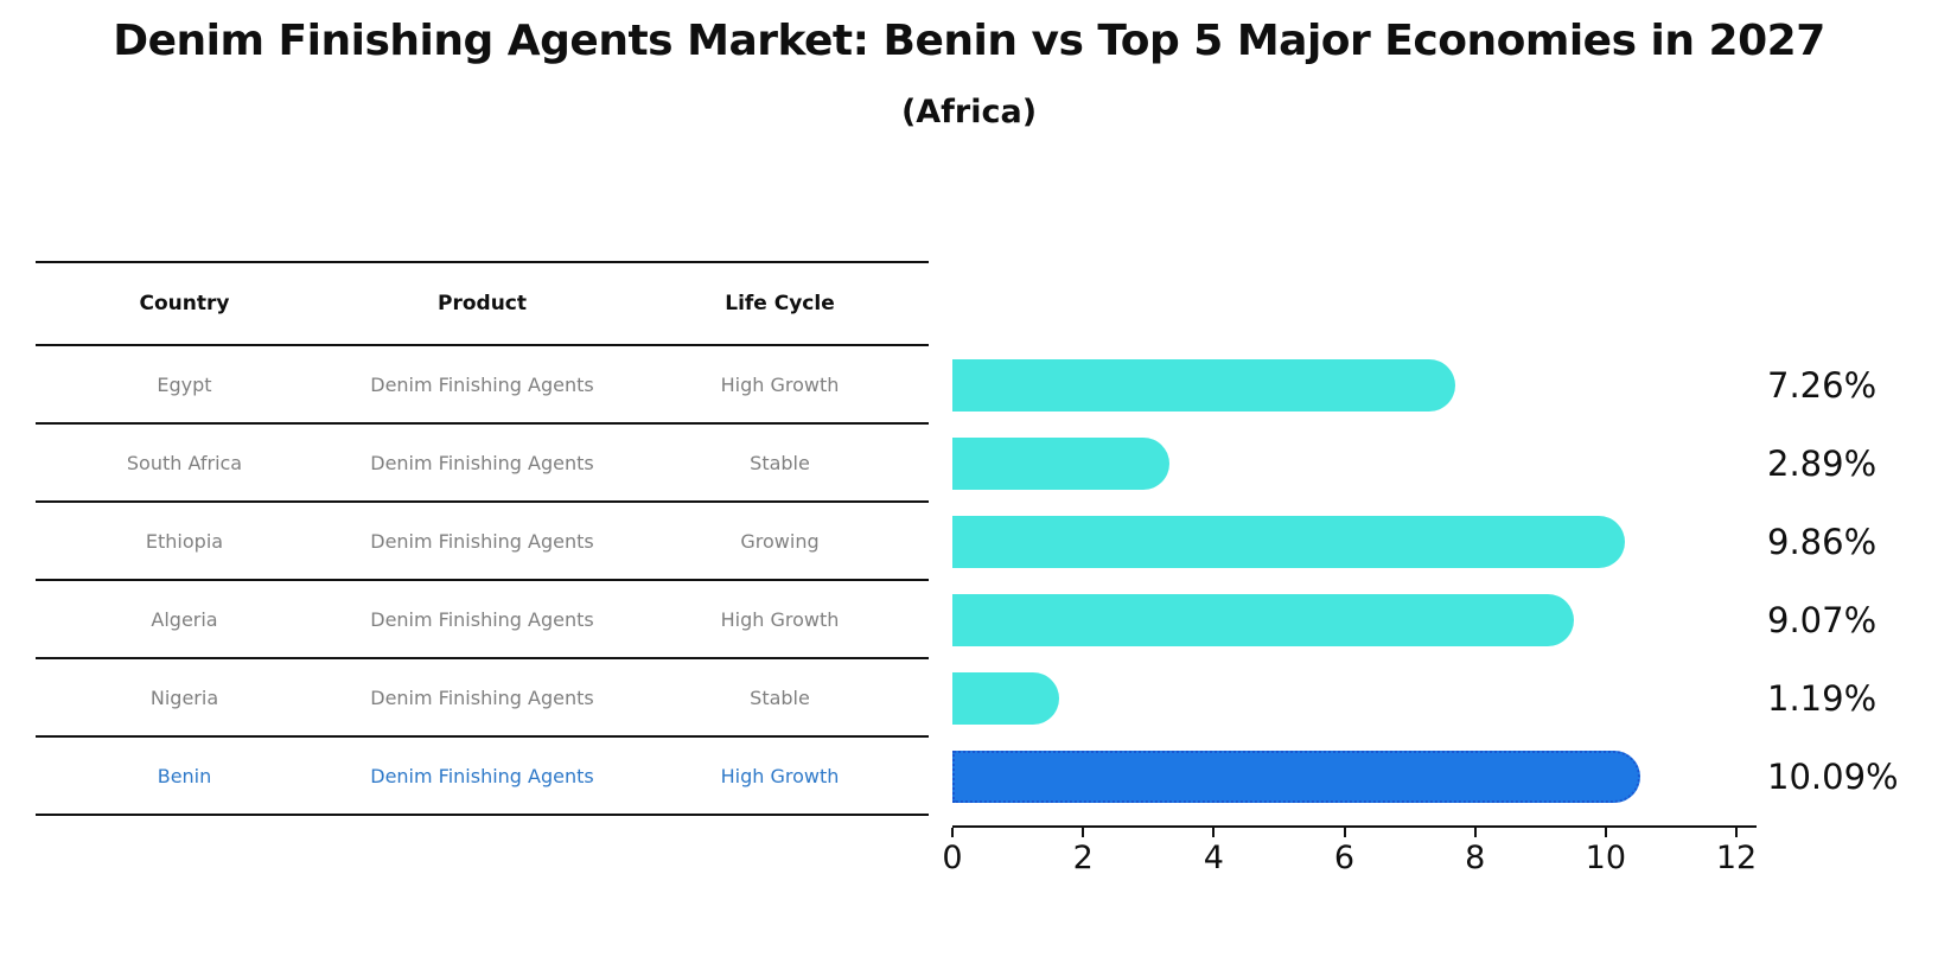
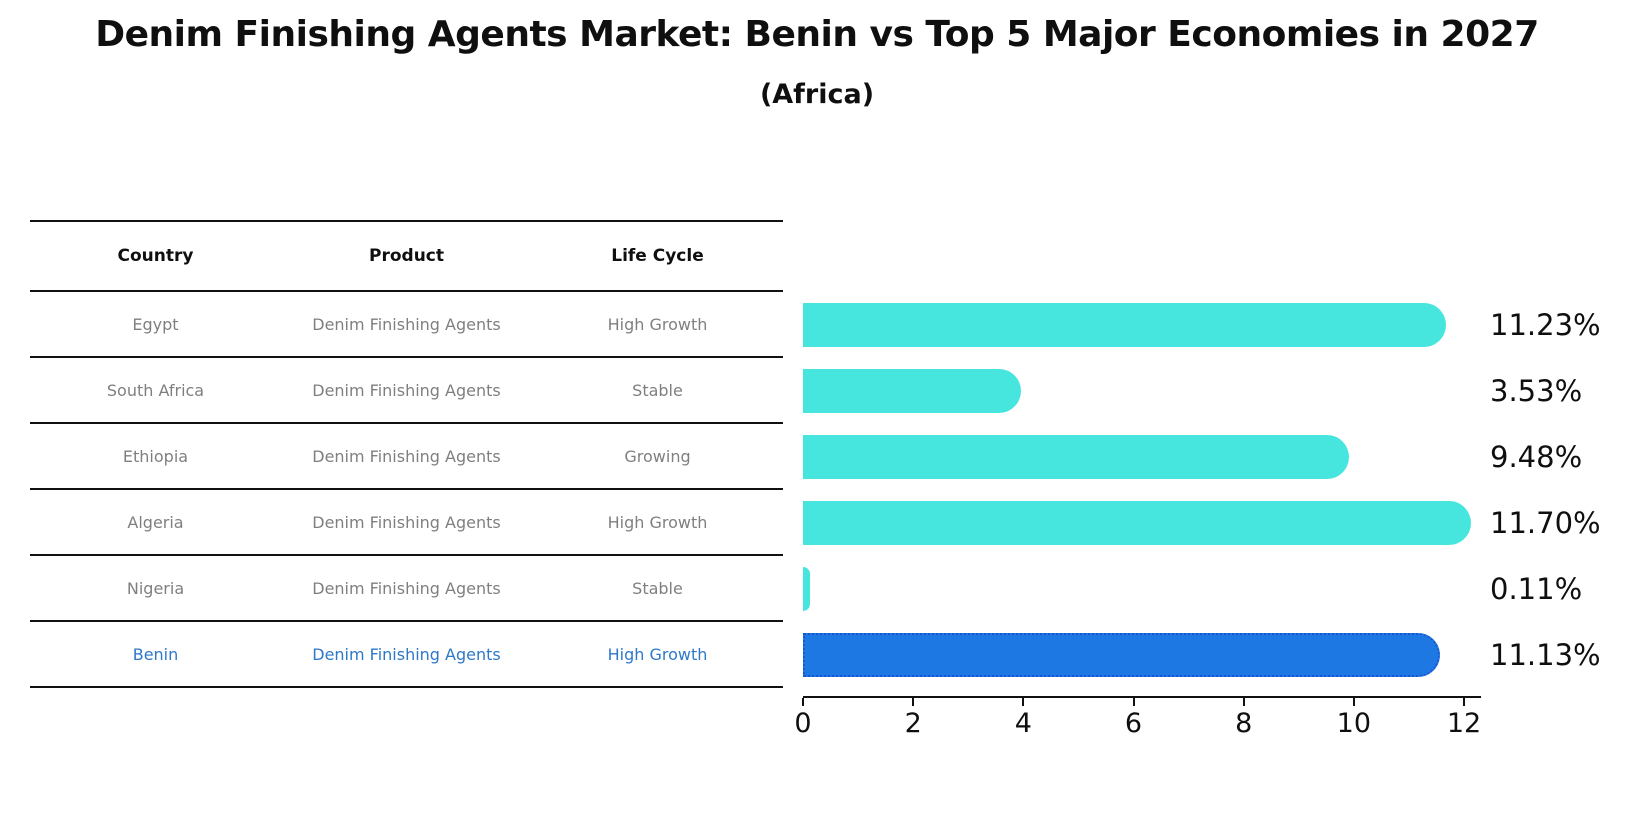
Egypt: 7.26% -> 11.23%
South Africa: 2.89% -> 3.53%
Ethiopia: 9.86% -> 9.48%
Algeria: 9.07% -> 11.70%
Nigeria: 1.19% -> 0.11%
Benin: 10.09% -> 11.13%
